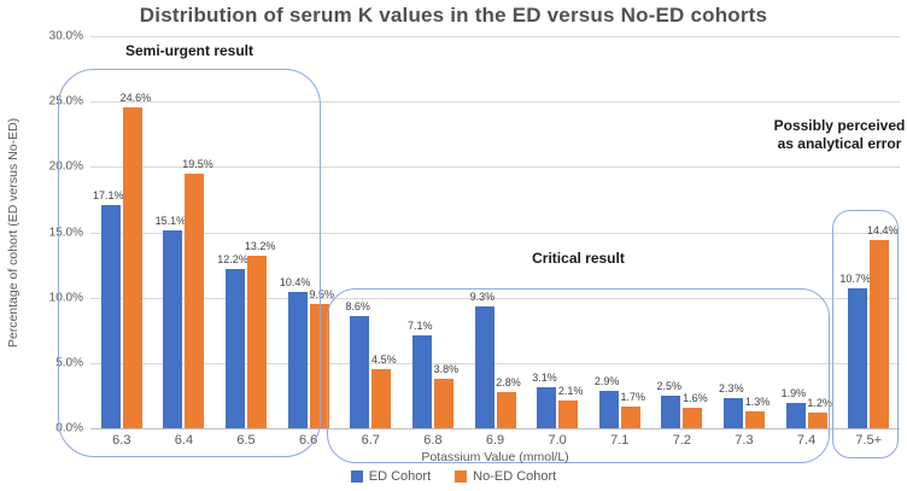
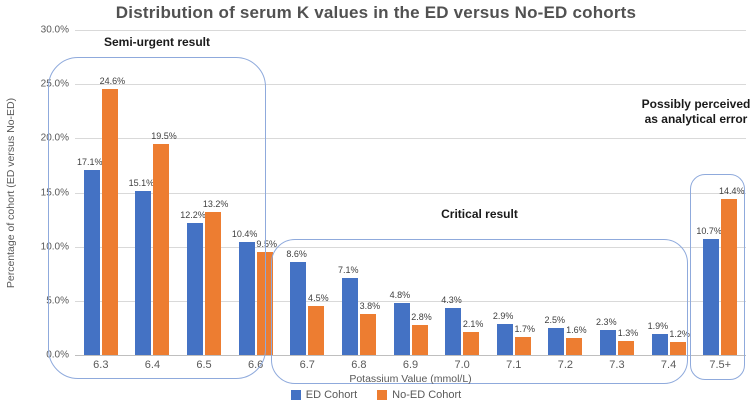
ED Cohort/6.9: 9.3% -> 4.8%
ED Cohort/7.0: 3.1% -> 4.3%
